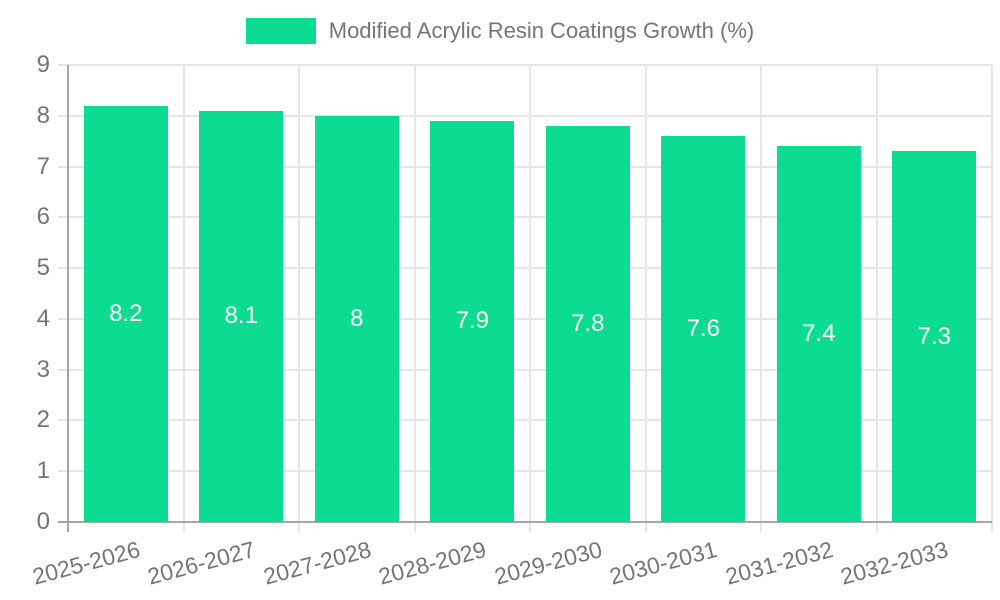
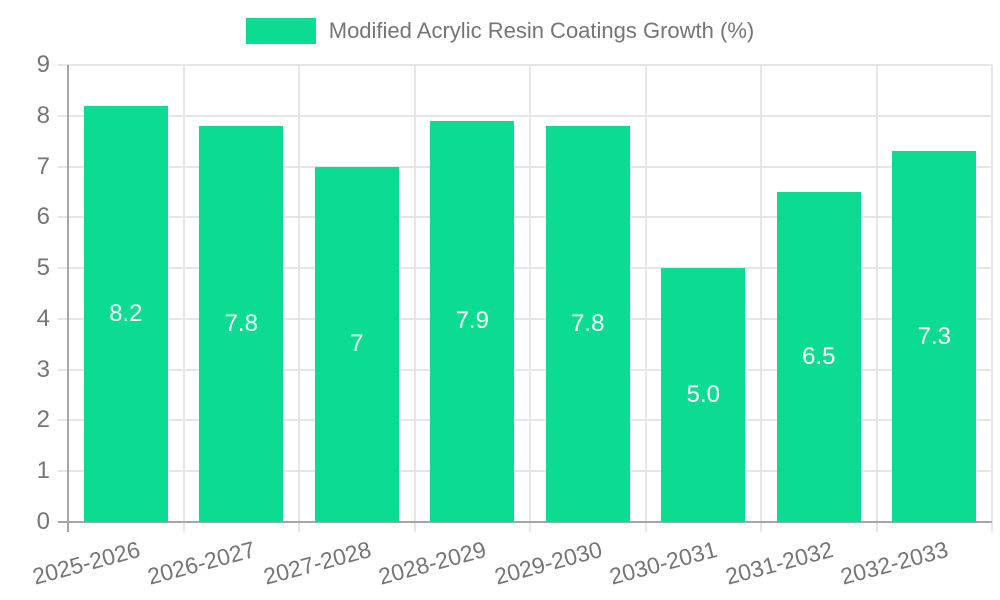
2026-2027: 8.1 -> 7.8
2027-2028: 8 -> 7
2030-2031: 7.6 -> 5.0
2031-2032: 7.4 -> 6.5
